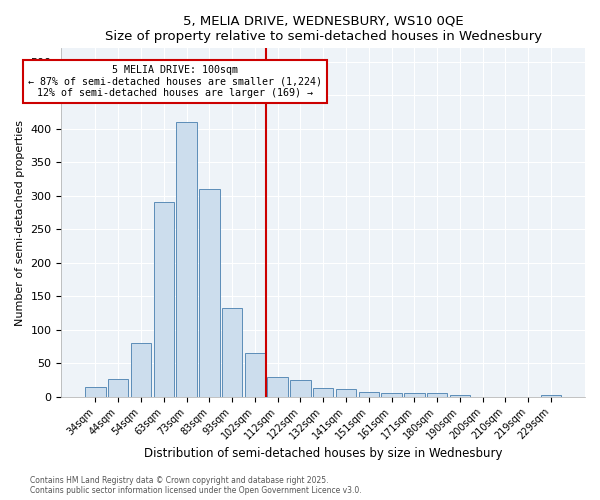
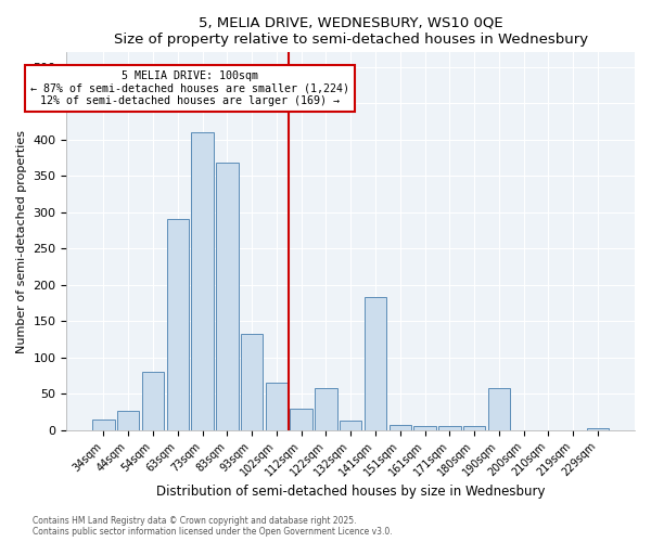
83sqm: 310 -> 368
122sqm: 25 -> 58
141sqm: 11 -> 184
190sqm: 3 -> 58
